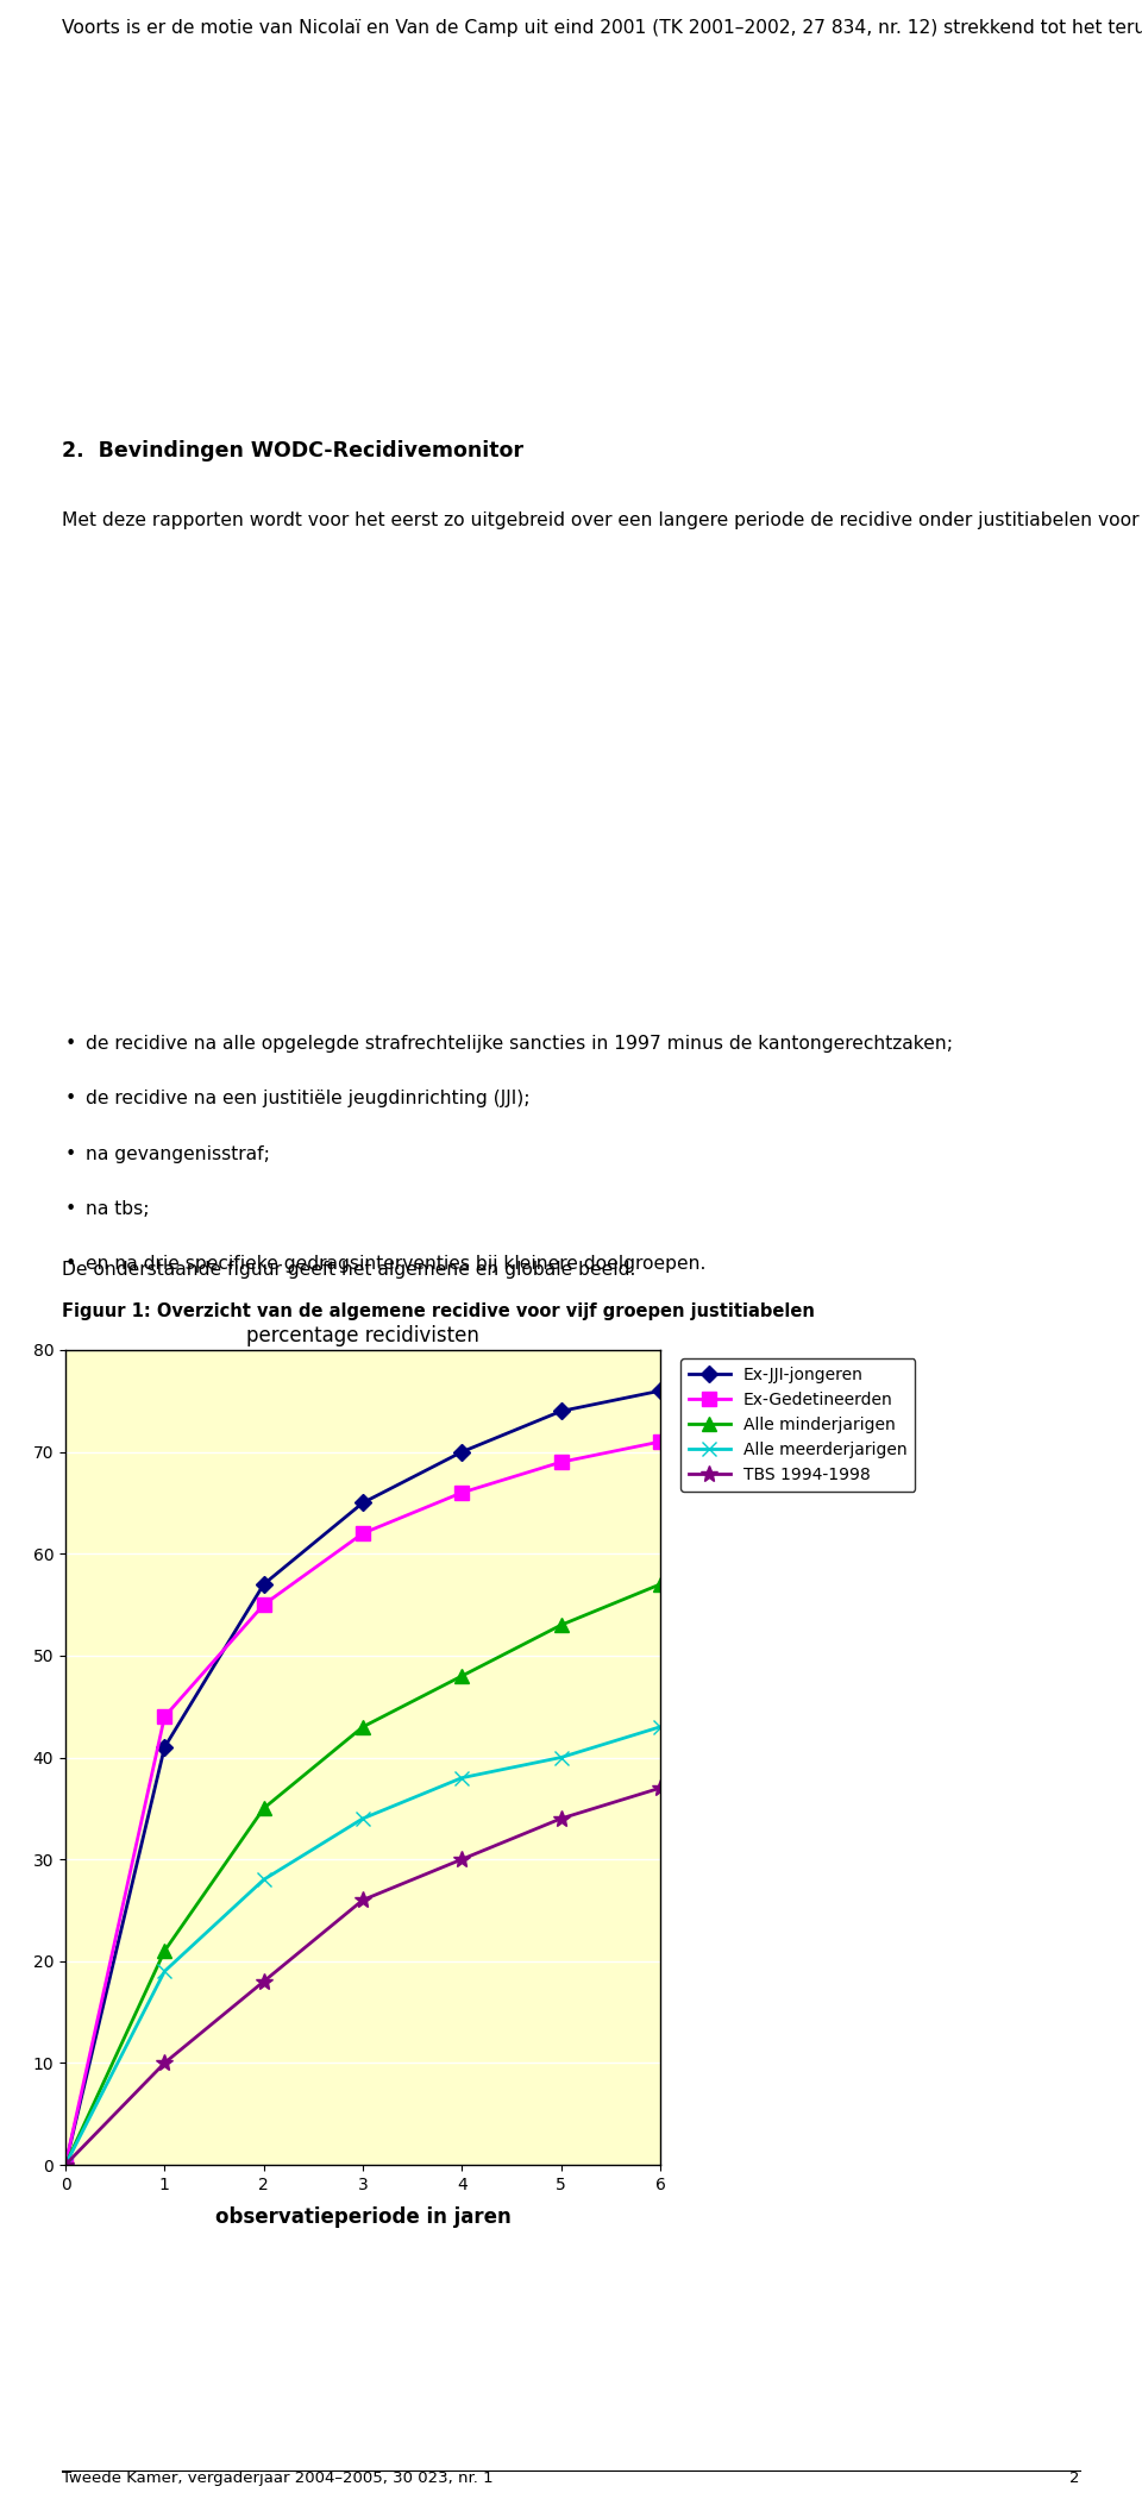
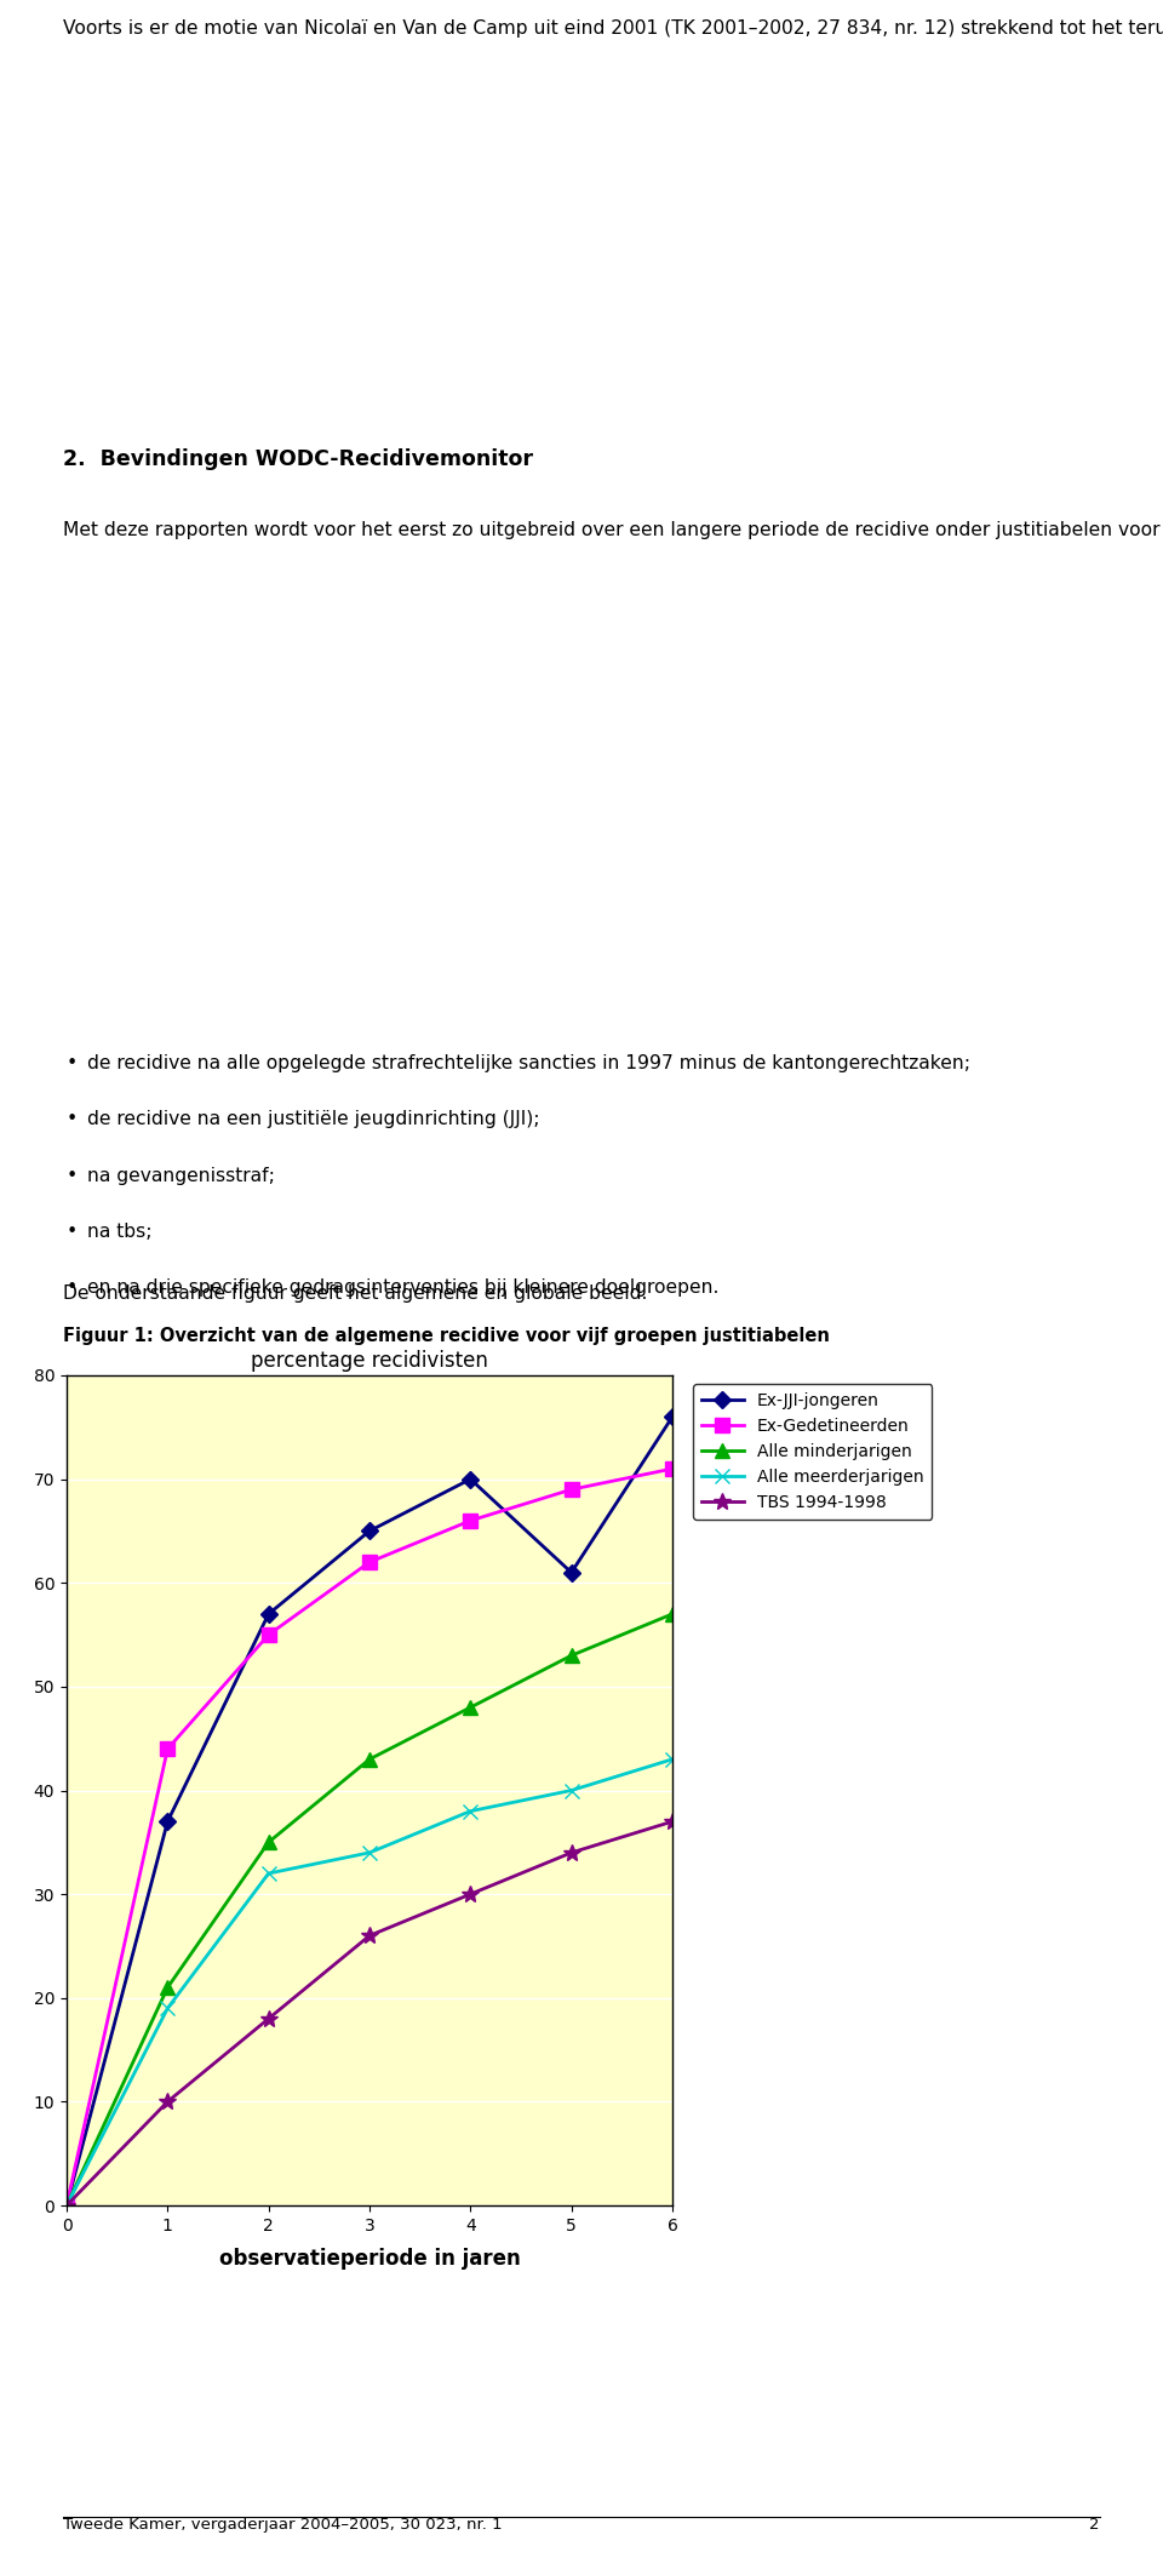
Ex-JJI-jongeren/1: 41 -> 37
Alle meerderjarigen/2: 28 -> 32
Ex-JJI-jongeren/5: 74 -> 61
